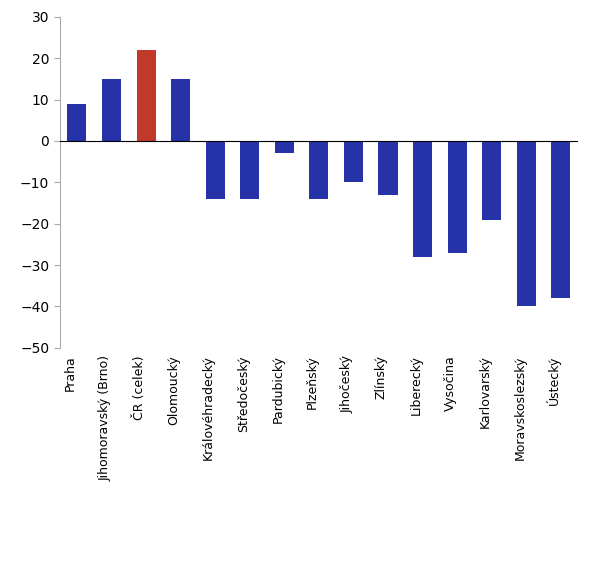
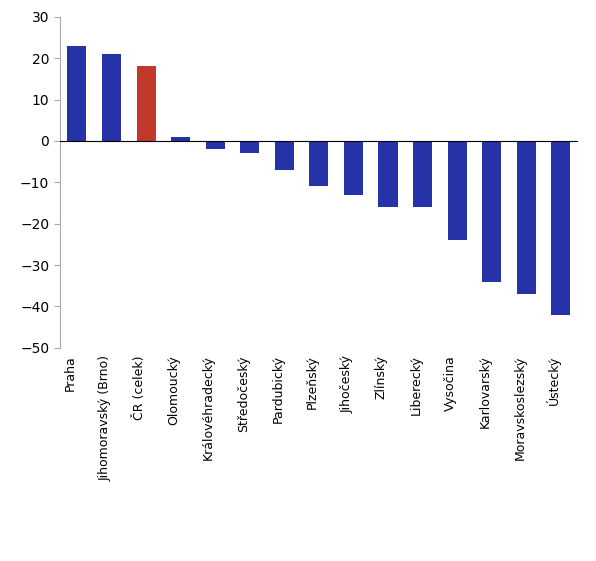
Praha: 9 -> 23
Jihomoravský (Brno): 15 -> 21
ČR (celek): 22 -> 18
Olomoucký: 15 -> 1
Královéhradecký: -14 -> -2
Středočeský: -14 -> -3
Pardubický: -3 -> -7
Plzeňský: -14 -> -11
Jihočeský: -10 -> -13
Zlínský: -13 -> -16
Liberecký: -28 -> -16
Vysočina: -27 -> -24
Karlovarský: -19 -> -34
Moravskoslezský: -40 -> -37
Ústecký: -38 -> -42
